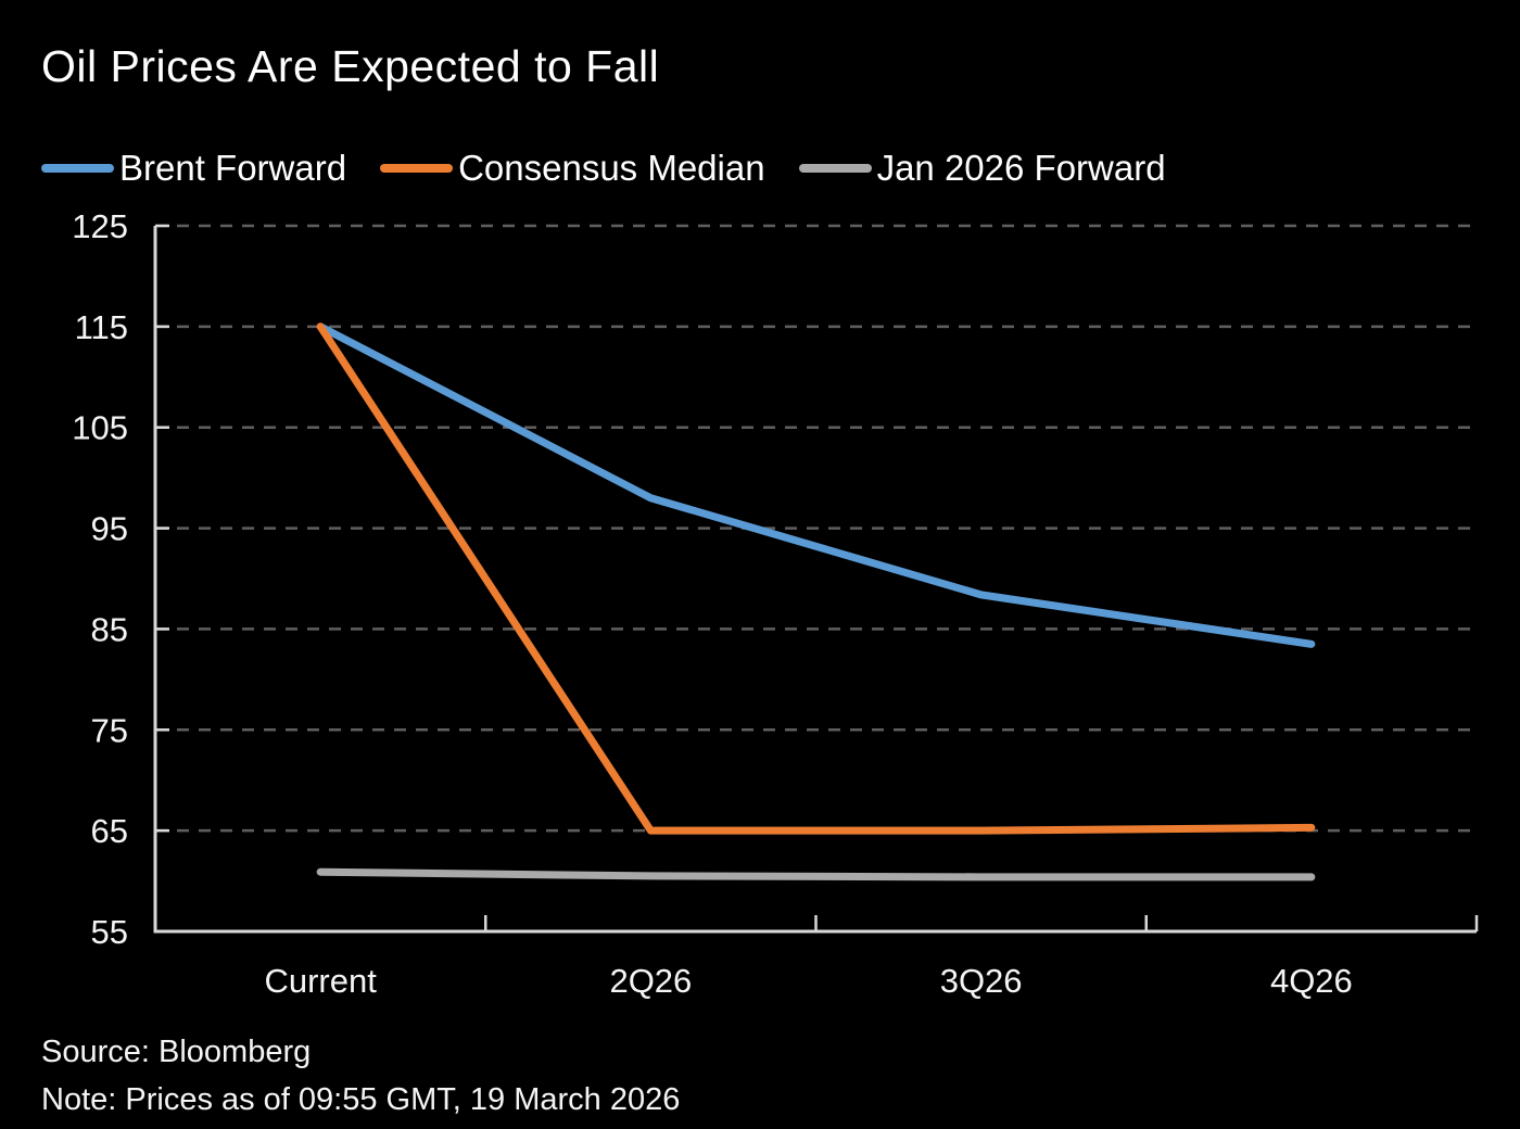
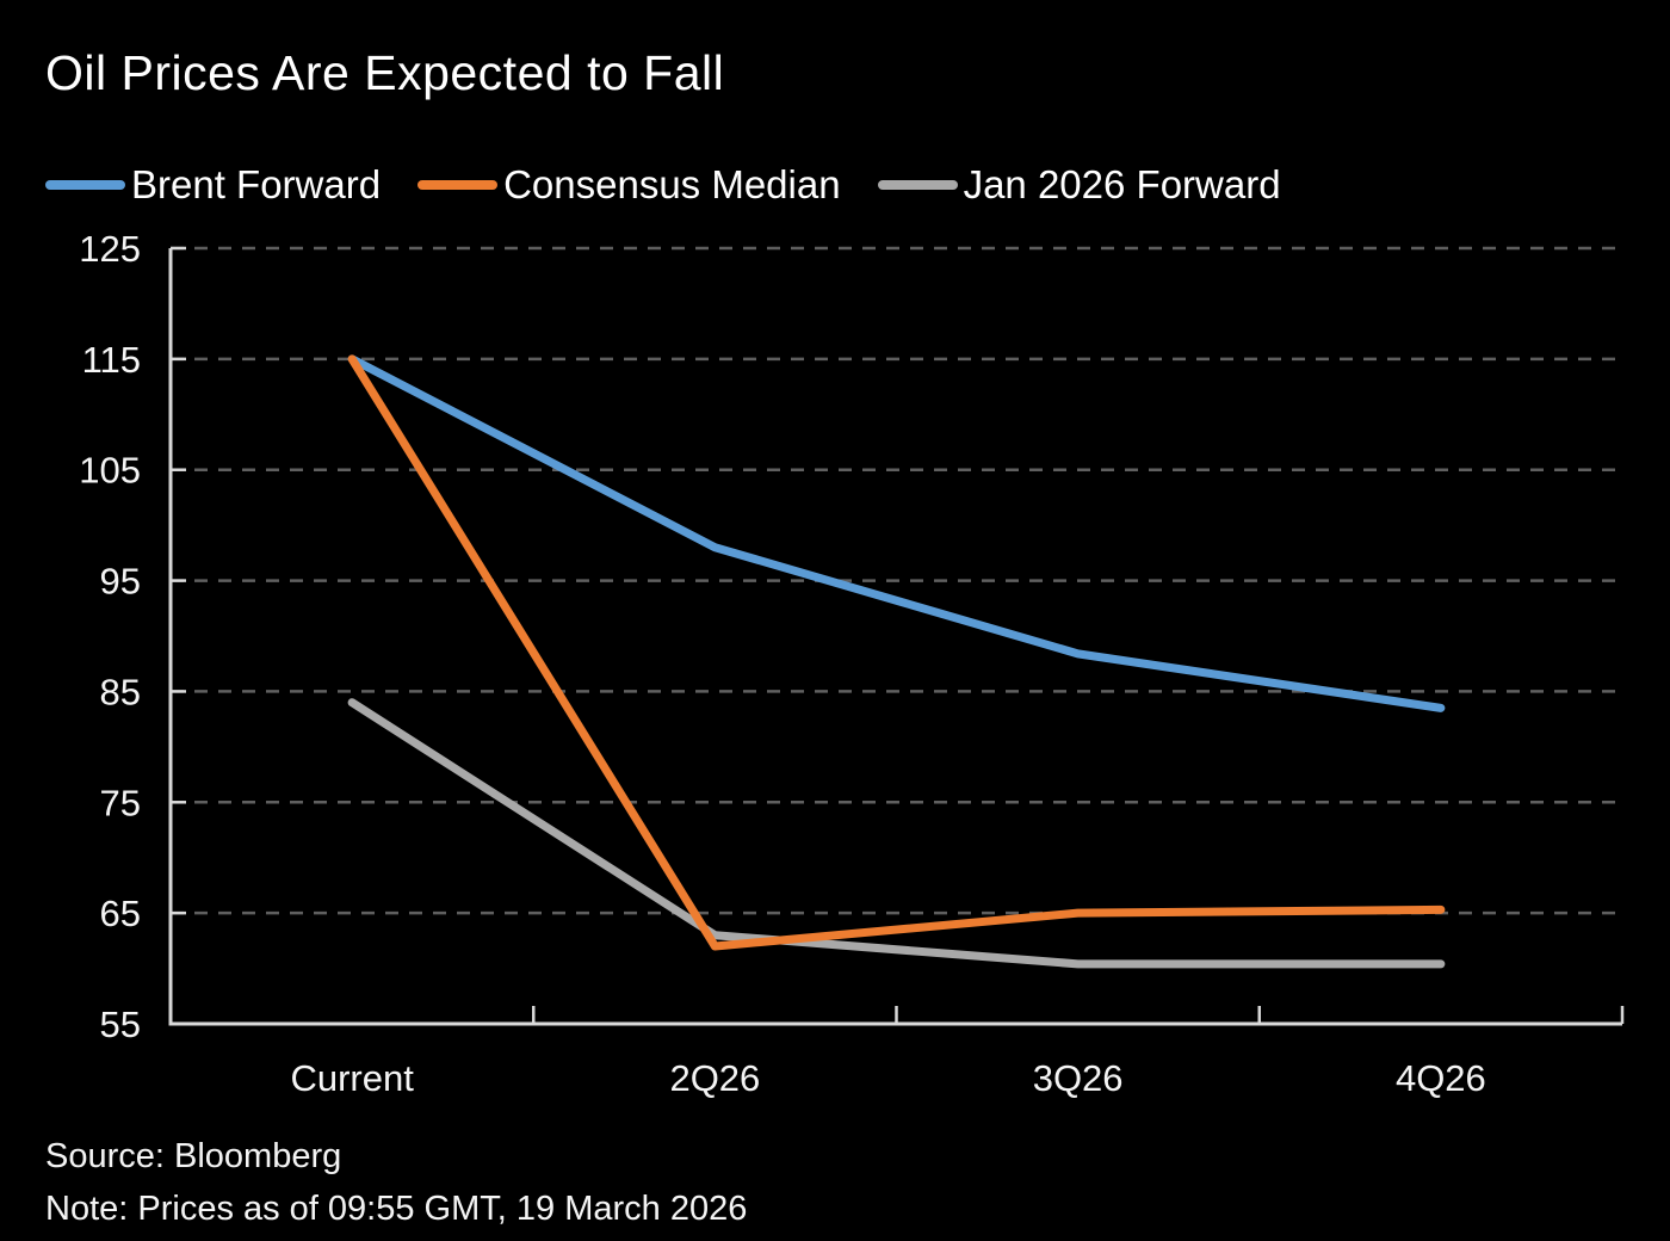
Jan 2026 Forward/Current: 61 -> 84
Consensus Median/2Q26: 65 -> 62
Jan 2026 Forward/2Q26: 60 -> 63
